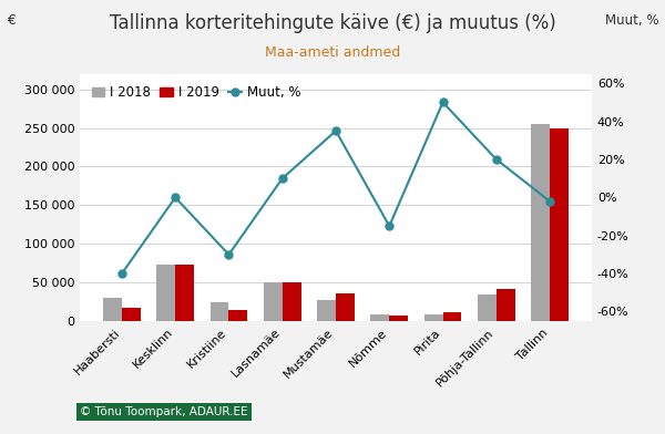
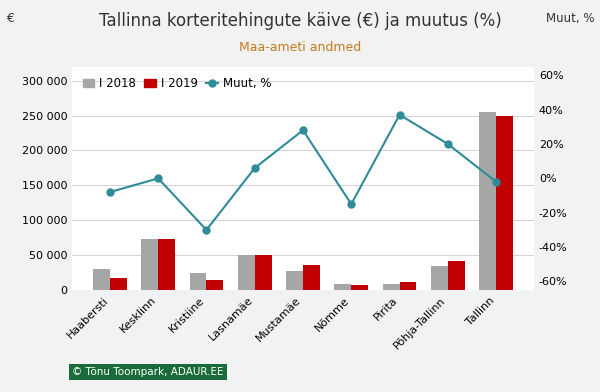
Muut, %/Haabersti: -40% -> -8%
Muut, %/Lasnamäe: 10% -> 6%
Muut, %/Mustamäe: 35% -> 28%
Muut, %/Pirita: 50% -> 37%
